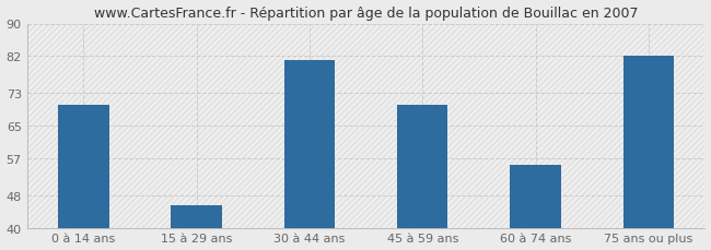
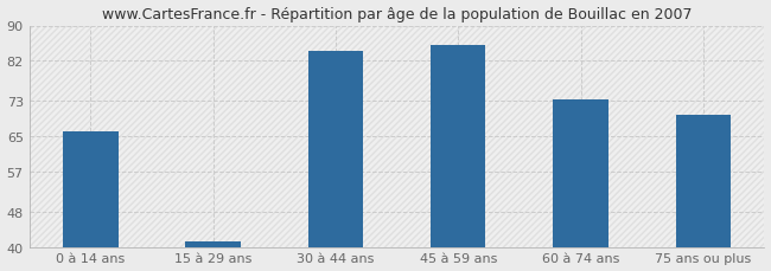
0 à 14 ans: 70.0 -> 66.1
15 à 29 ans: 45.5 -> 41.2
30 à 44 ans: 81.0 -> 84.2
45 à 59 ans: 70.0 -> 85.6
60 à 74 ans: 55.5 -> 73.3
75 ans ou plus: 82.0 -> 69.8
